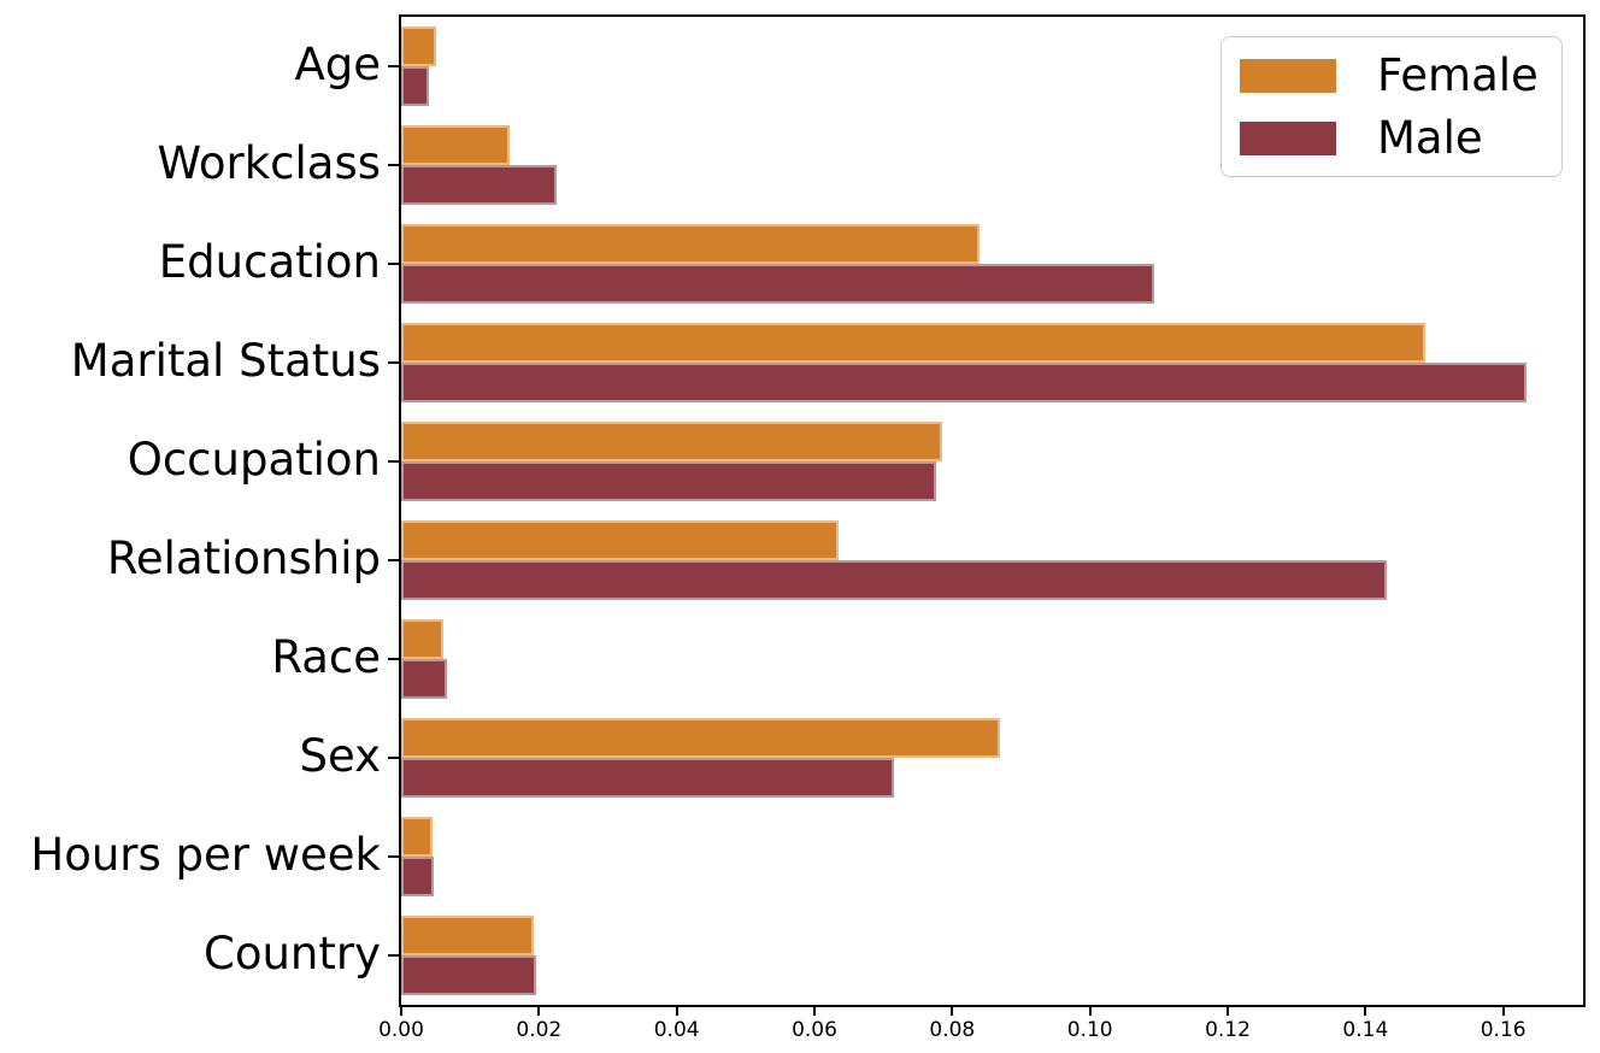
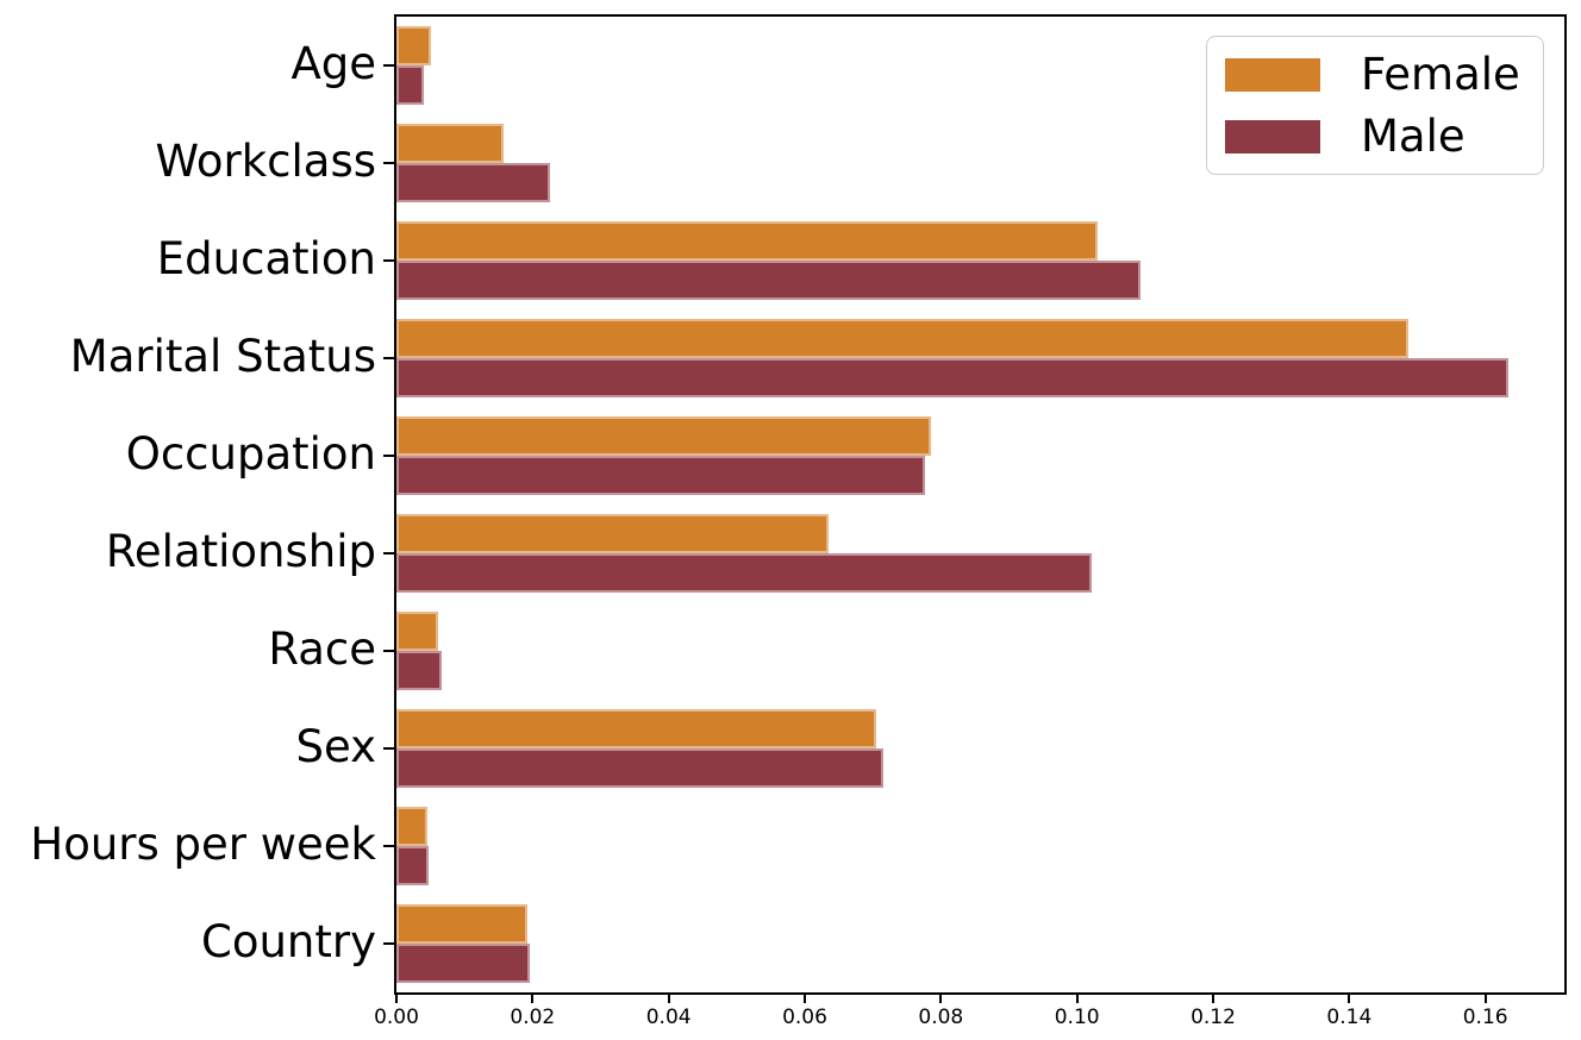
Female/Education: 0.084 -> 0.103
Male/Relationship: 0.143 -> 0.102
Female/Sex: 0.087 -> 0.070
